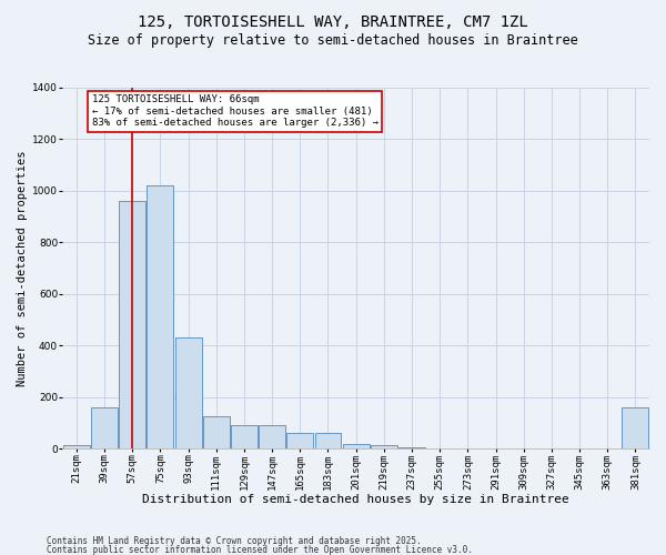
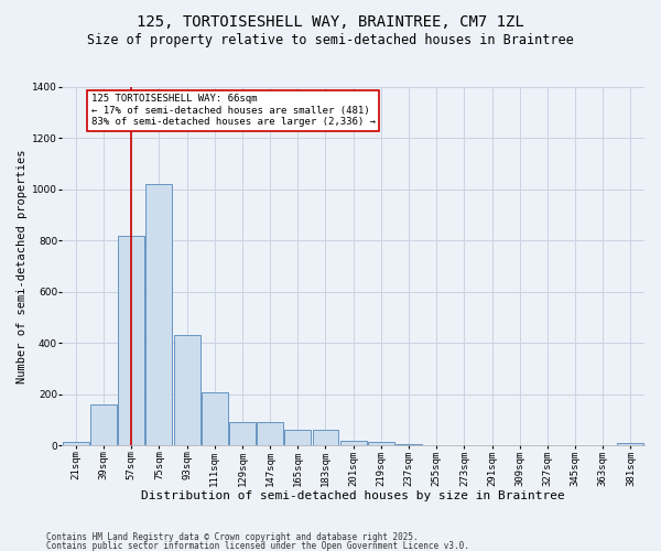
57sqm: 960 -> 820
111sqm: 125 -> 210
381sqm: 160 -> 10
